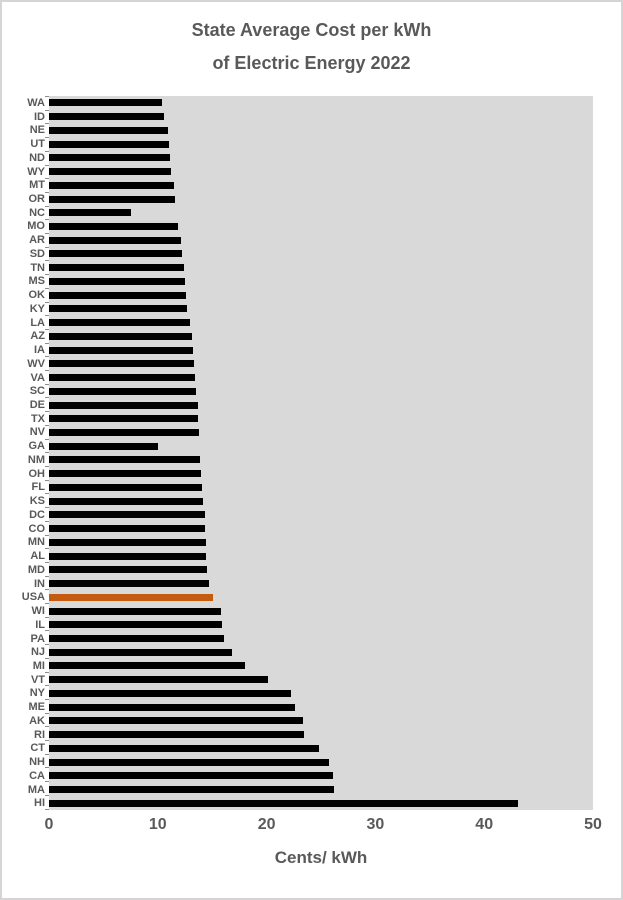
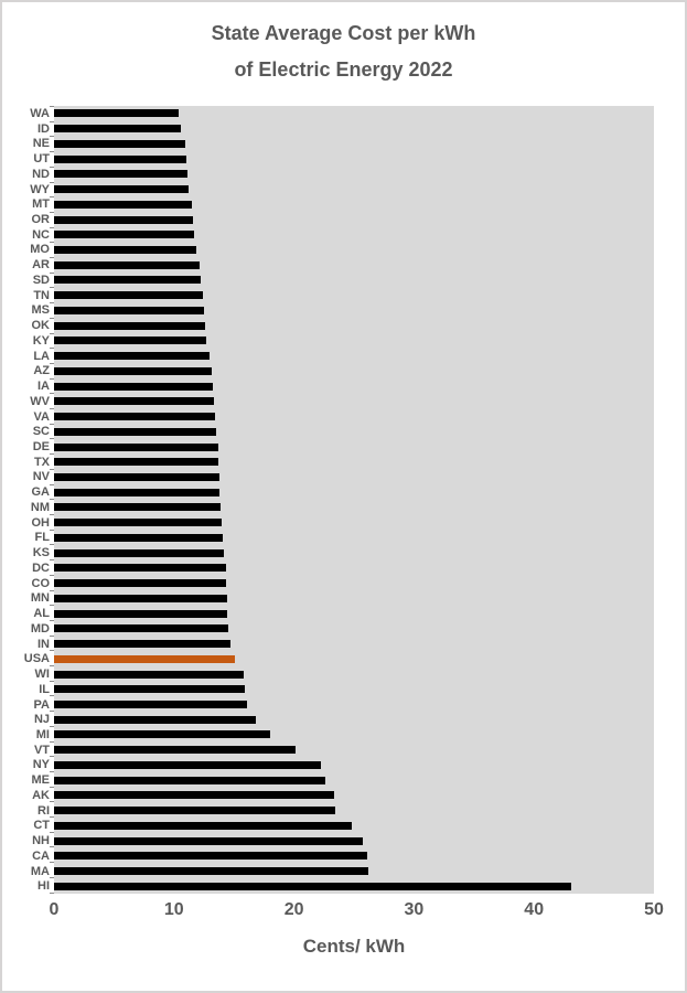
NC: 7.5 -> 11.7
GA: 10.0 -> 13.8
